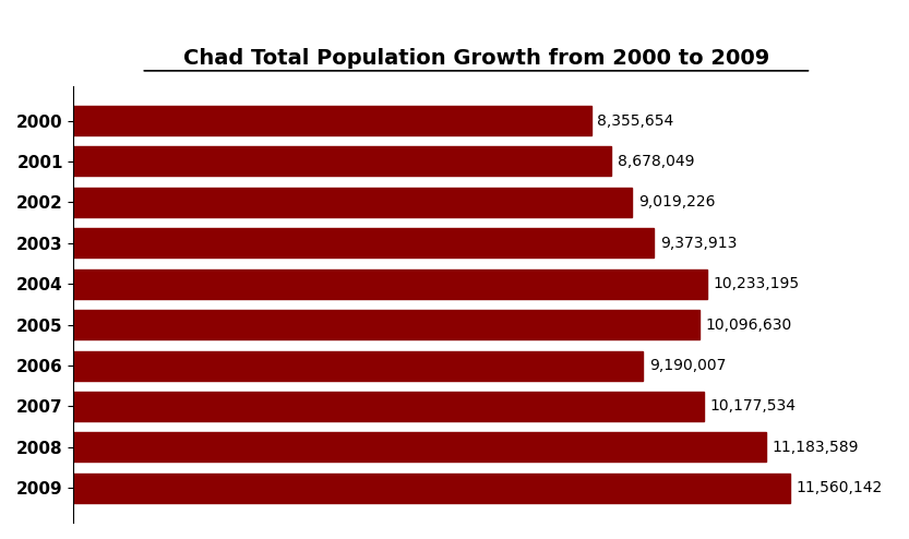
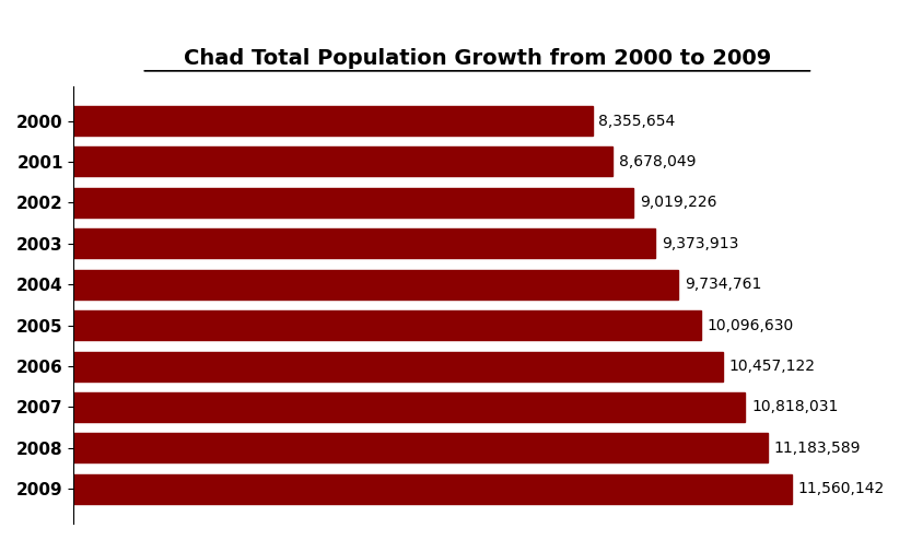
2004: 10,233,195 -> 9,734,761
2006: 9,190,007 -> 10,457,122
2007: 10,177,534 -> 10,818,031
